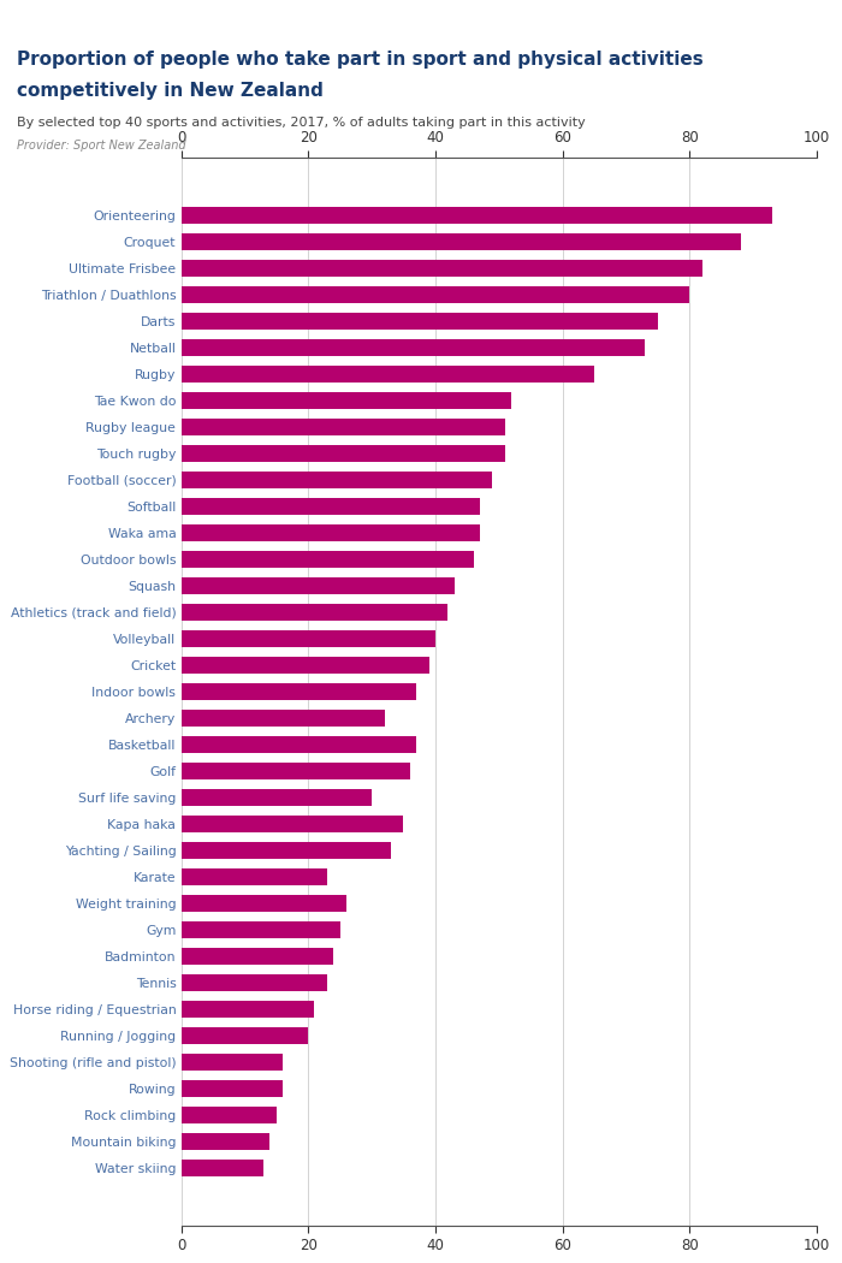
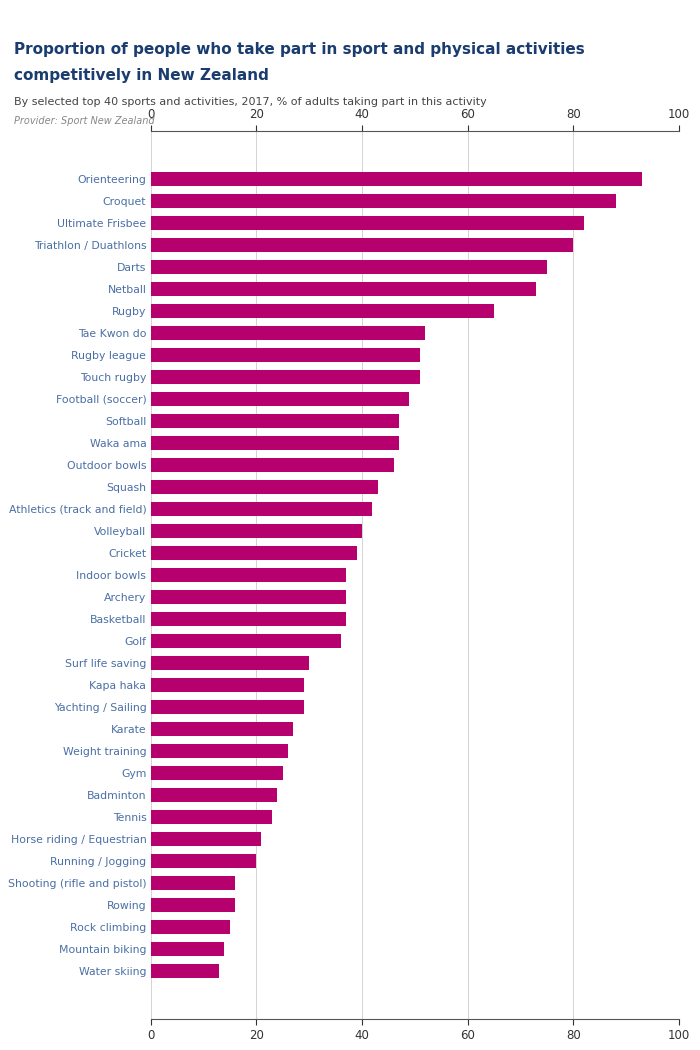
Archery: 32 -> 37
Kapa haka: 35 -> 29
Yachting / Sailing: 33 -> 29
Karate: 23 -> 27
